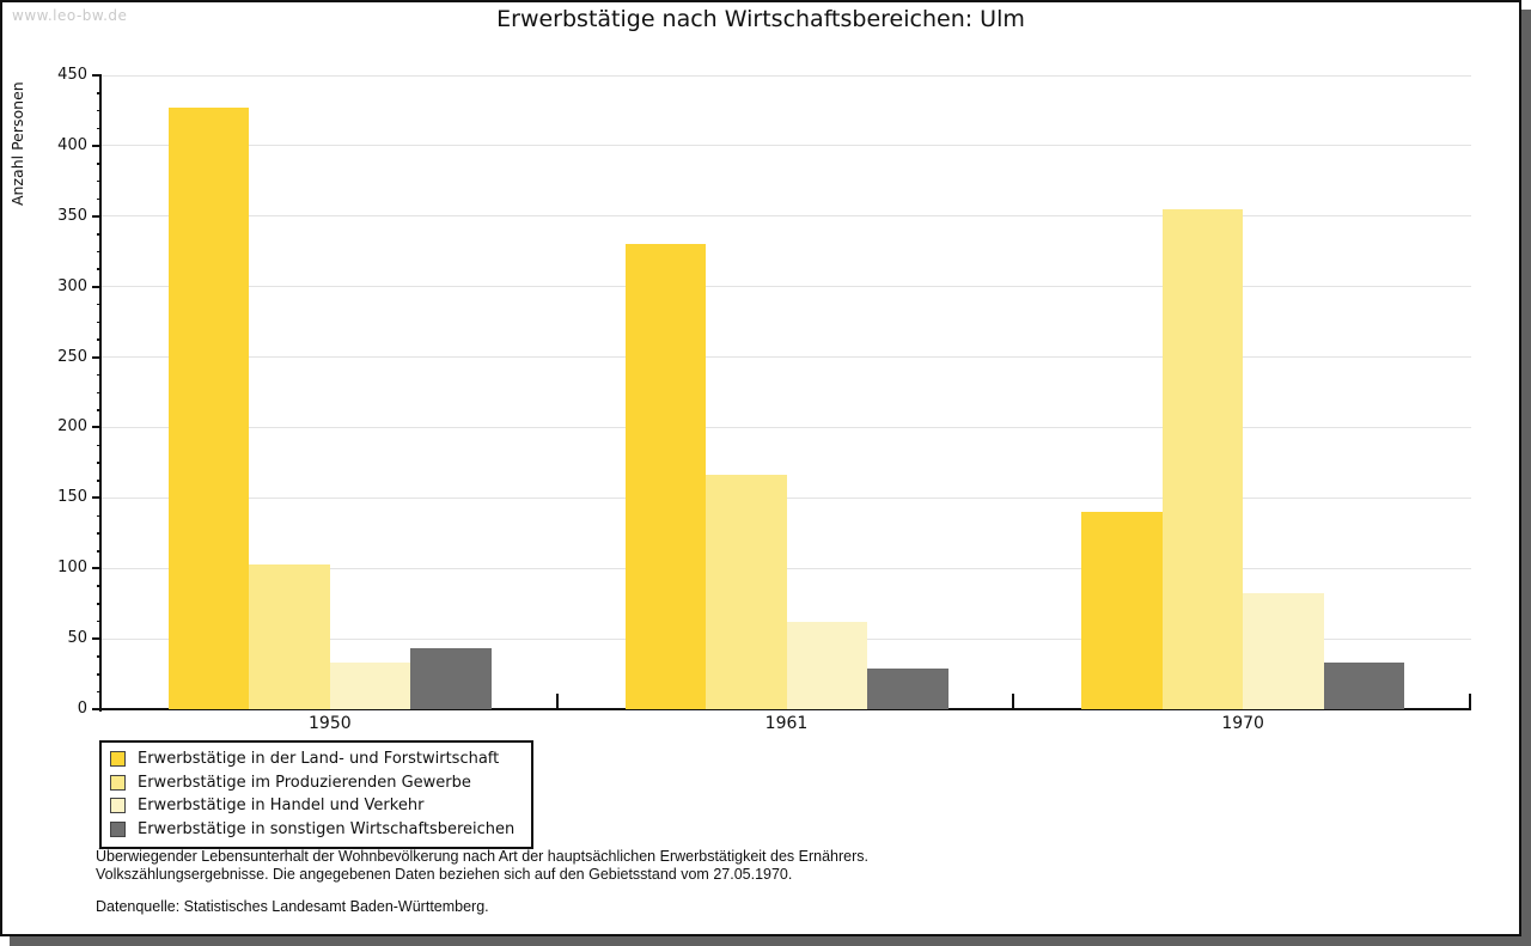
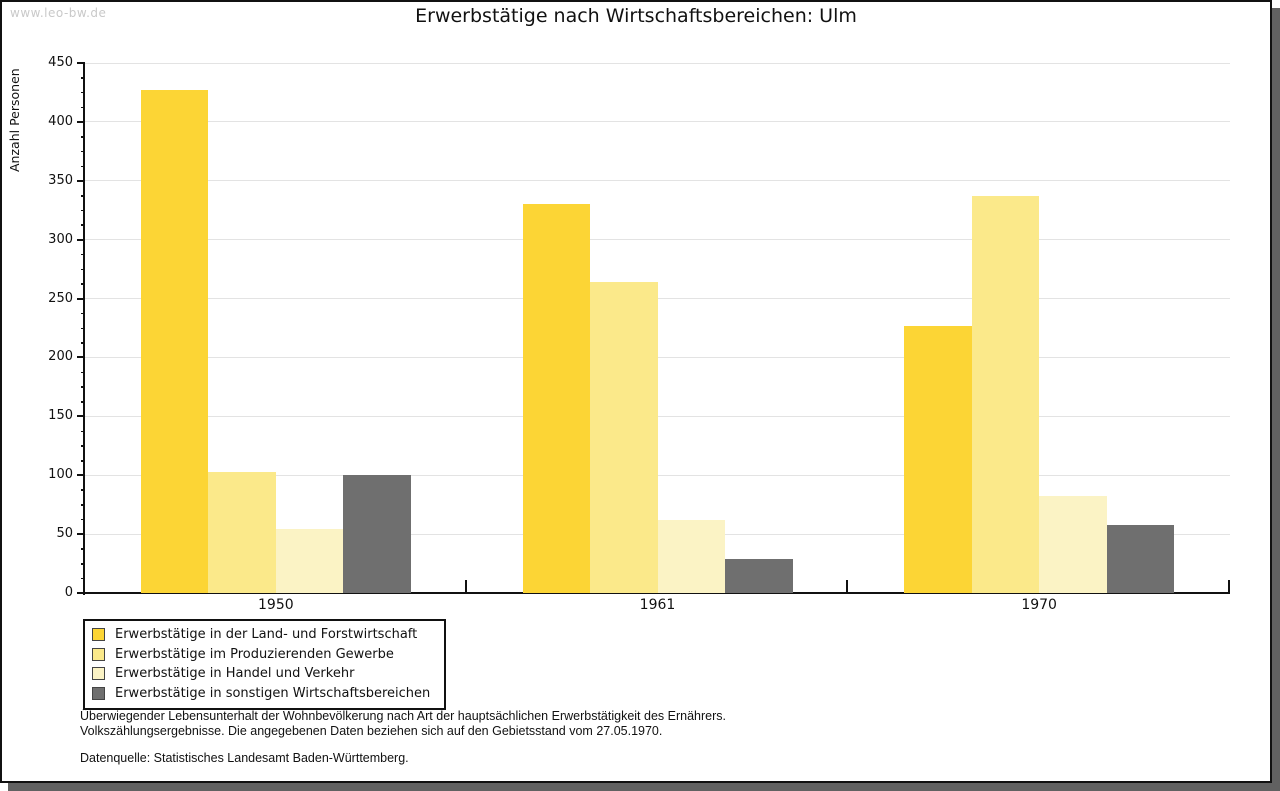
Erwerbstätige in Handel und Verkehr/1950: 33 -> 54
Erwerbstätige in sonstigen Wirtschaftsbereichen/1950: 43 -> 100
Erwerbstätige im Produzierenden Gewerbe/1961: 166 -> 264
Erwerbstätige in der Land- und Forstwirtschaft/1970: 140 -> 227
Erwerbstätige im Produzierenden Gewerbe/1970: 355 -> 337
Erwerbstätige in sonstigen Wirtschaftsbereichen/1970: 33 -> 58
